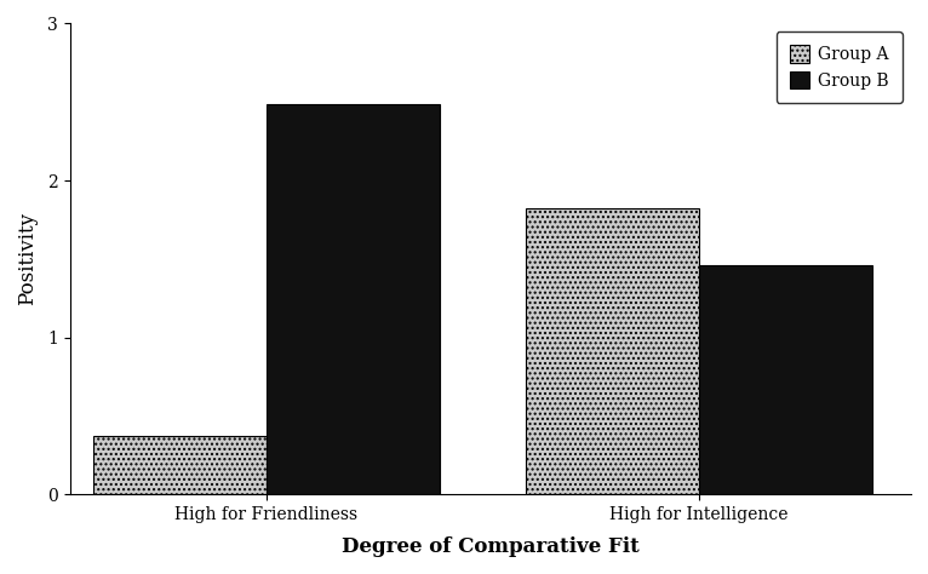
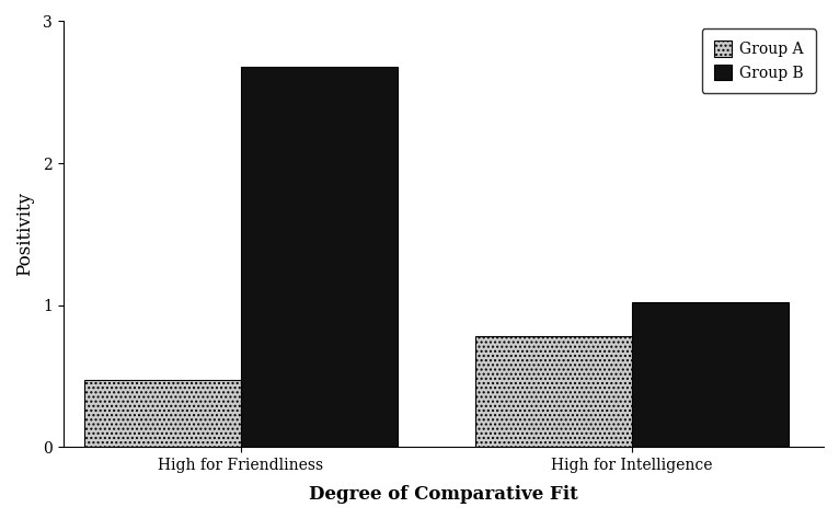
Group A/High for Friendliness: 0.37 -> 0.47
Group B/High for Friendliness: 2.49 -> 2.68
Group A/High for Intelligence: 1.82 -> 0.78
Group B/High for Intelligence: 1.46 -> 1.02
